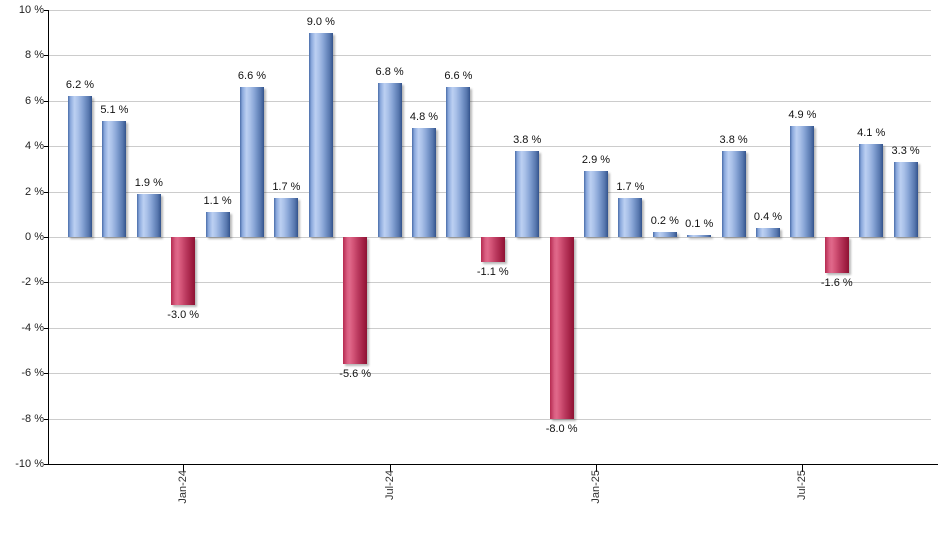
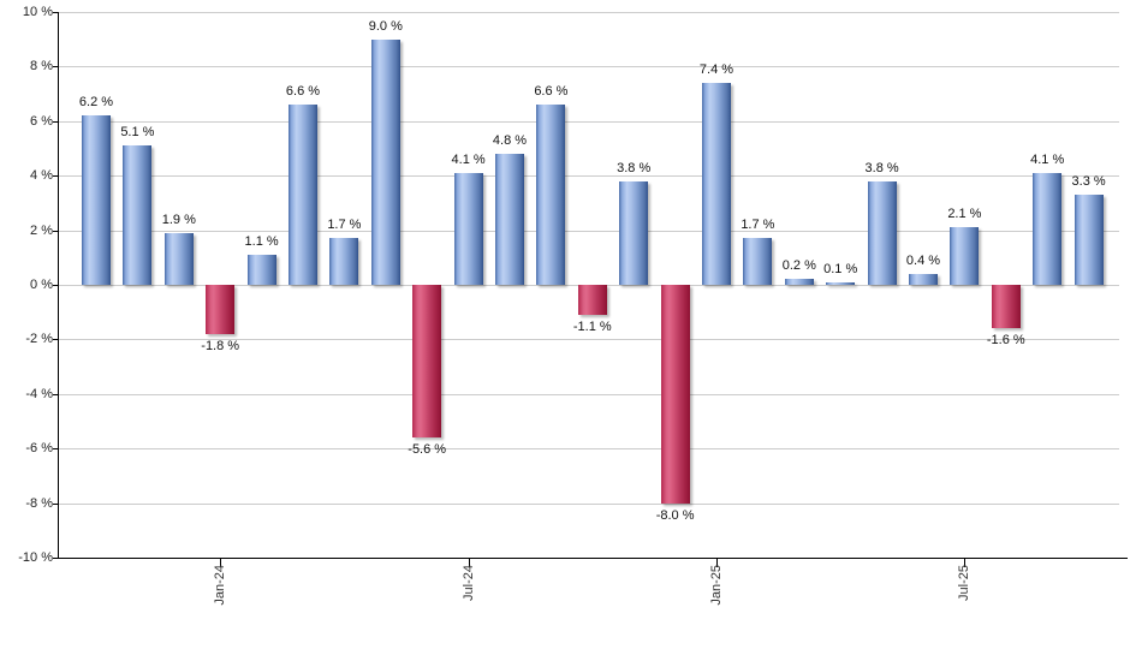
Jan-24: -3.0 -> -1.8
Jul-24: 6.8 -> 4.1
Jan-25: 2.9 -> 7.4
Jul-25: 4.9 -> 2.1
